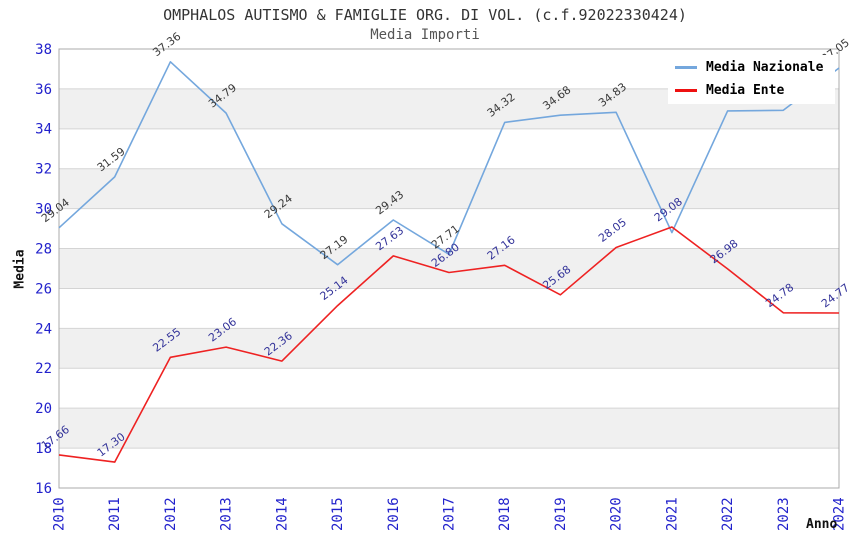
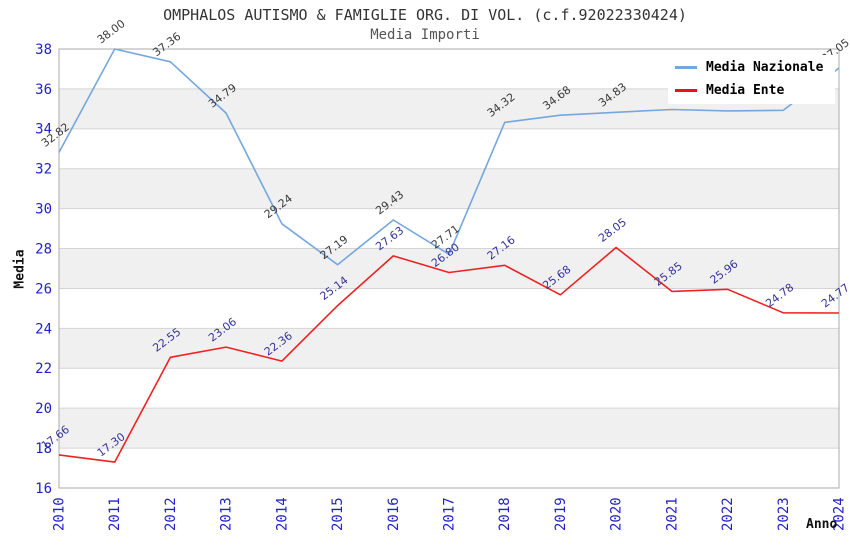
Media Nazionale/2010: 29.04 -> 32.82
Media Nazionale/2011: 31.59 -> 38.00
Media Nazionale/2021: 28.8 -> 35.0
Media Ente/2021: 29.08 -> 25.85
Media Ente/2022: 26.98 -> 25.96
